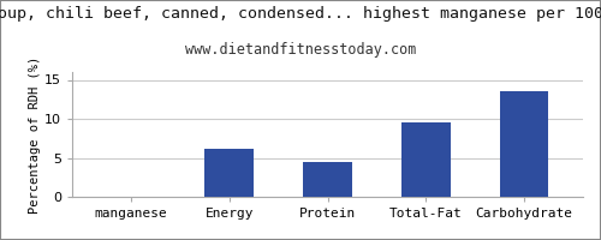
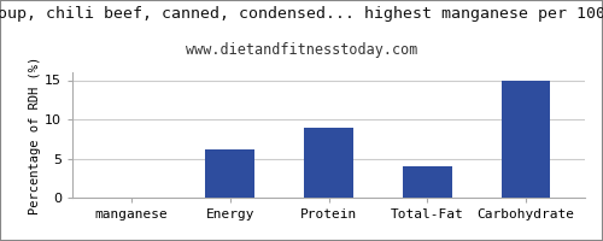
Protein: 4.4 -> 9.0
Total-Fat: 9.6 -> 4.0
Carbohydrate: 13.6 -> 15.0
